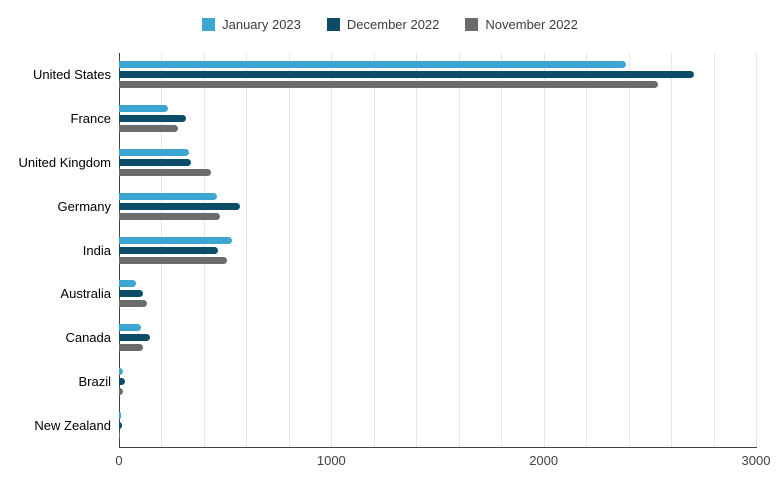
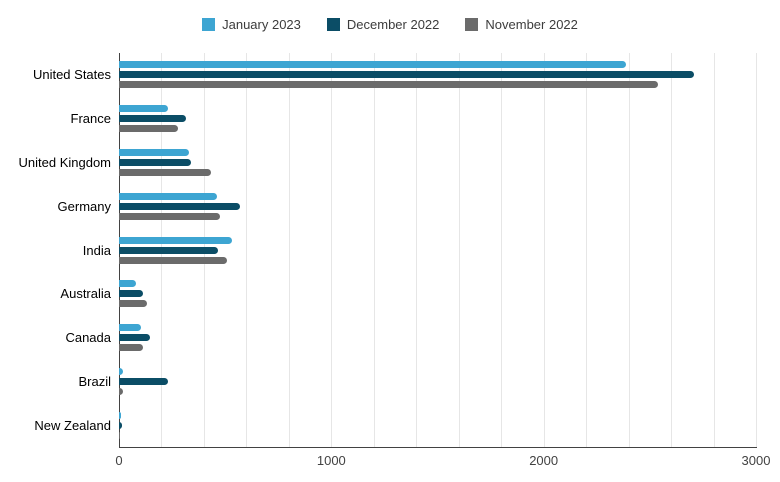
December 2022/Brazil: 30 -> 230
